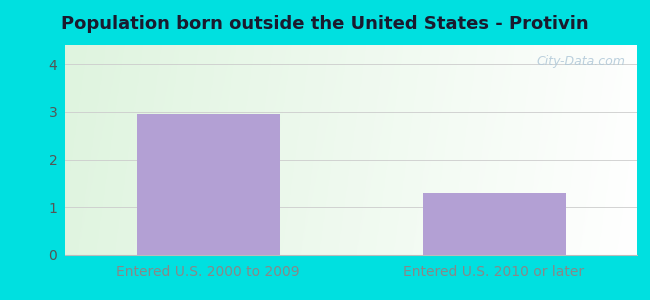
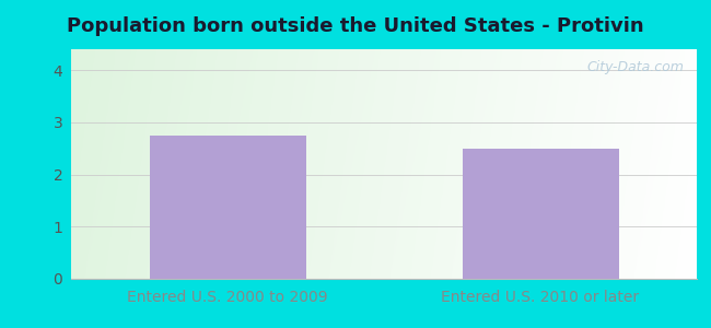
Entered U.S. 2000 to 2009: 2.95 -> 2.75
Entered U.S. 2010 or later: 1.30 -> 2.50
